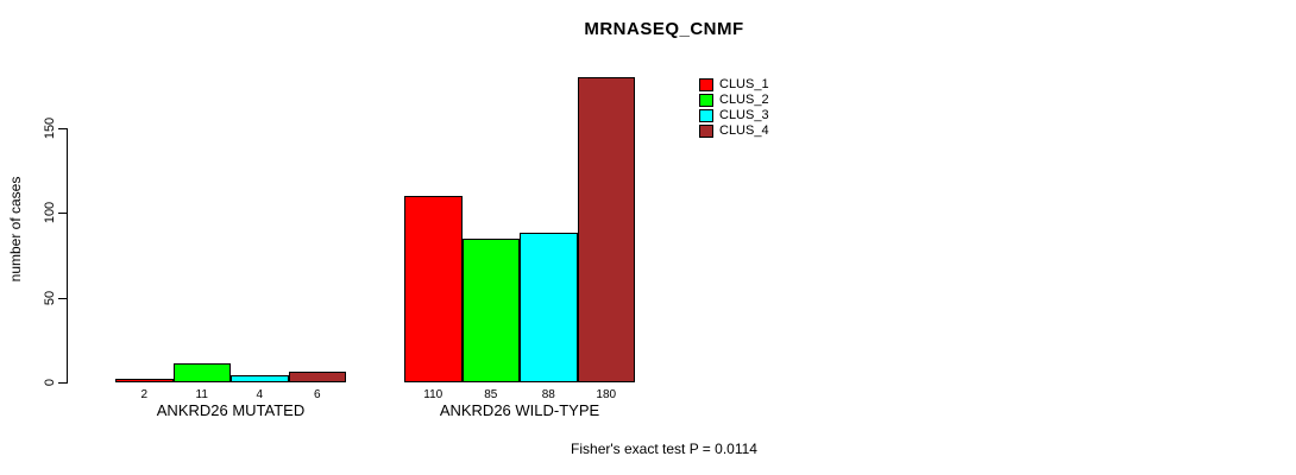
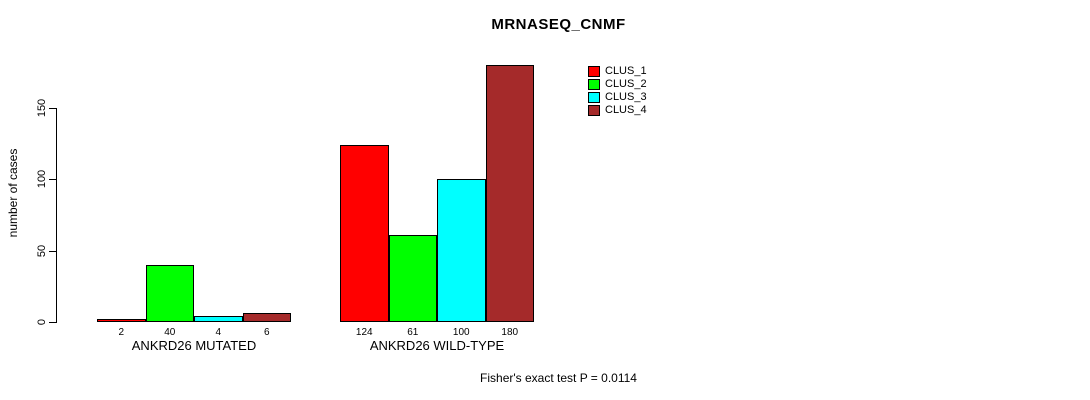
CLUS_2/ANKRD26 MUTATED: 11 -> 40
CLUS_1/ANKRD26 WILD-TYPE: 110 -> 124
CLUS_2/ANKRD26 WILD-TYPE: 85 -> 61
CLUS_3/ANKRD26 WILD-TYPE: 88 -> 100
